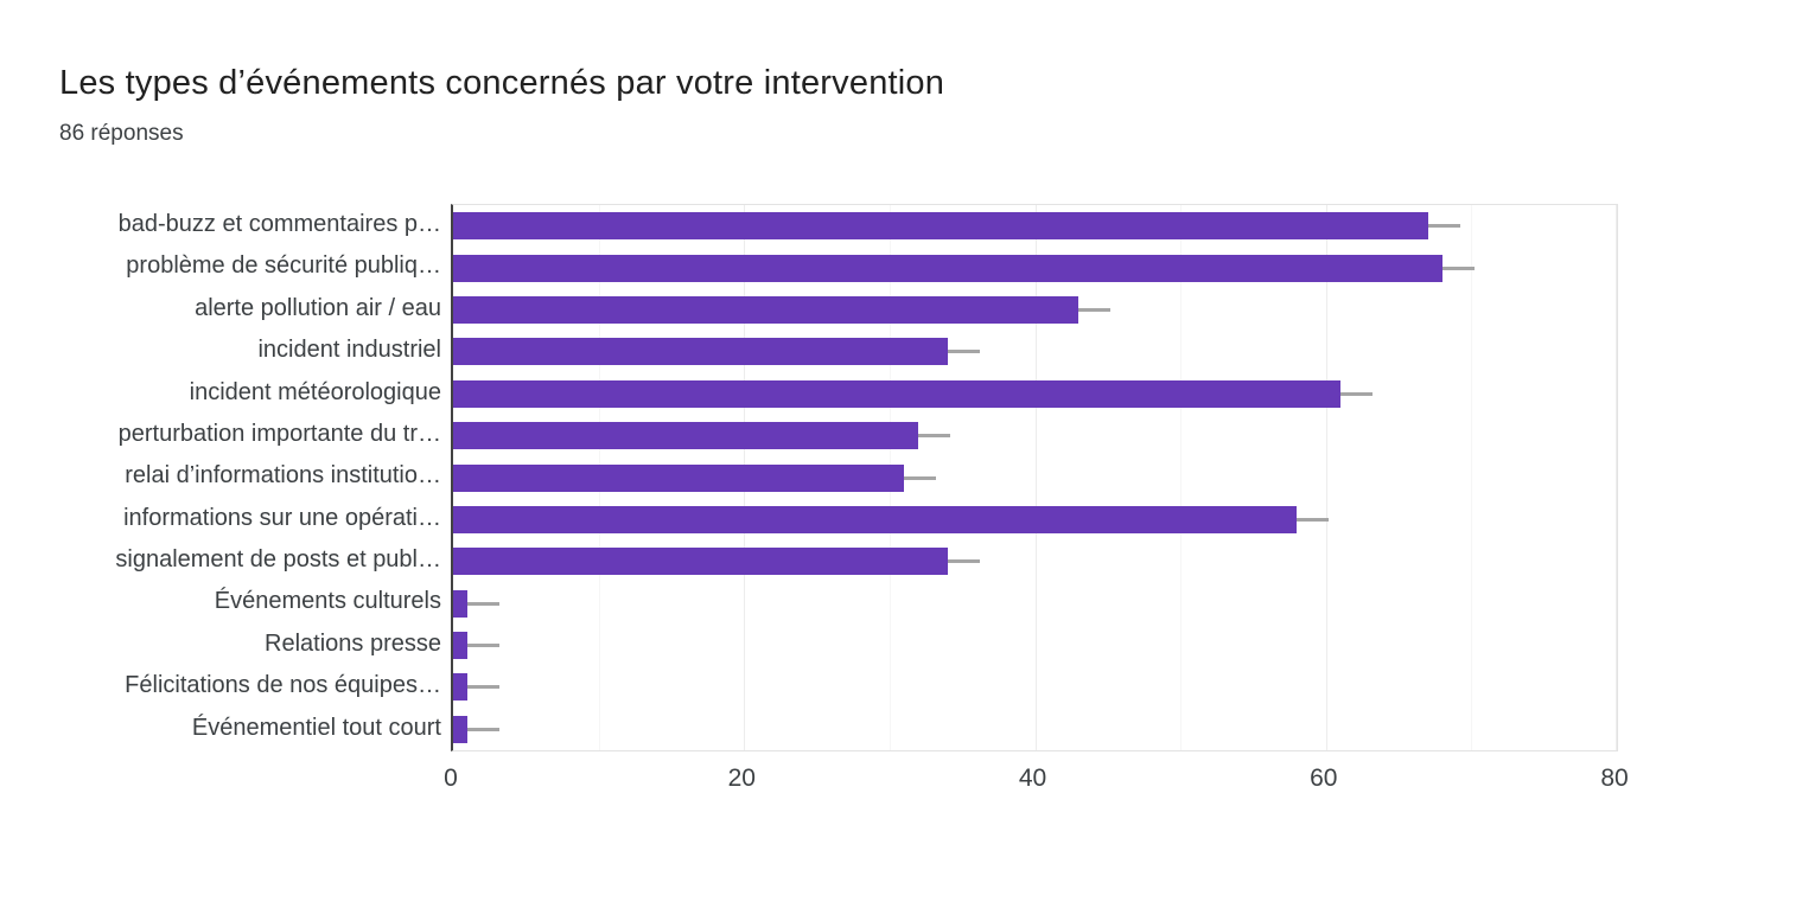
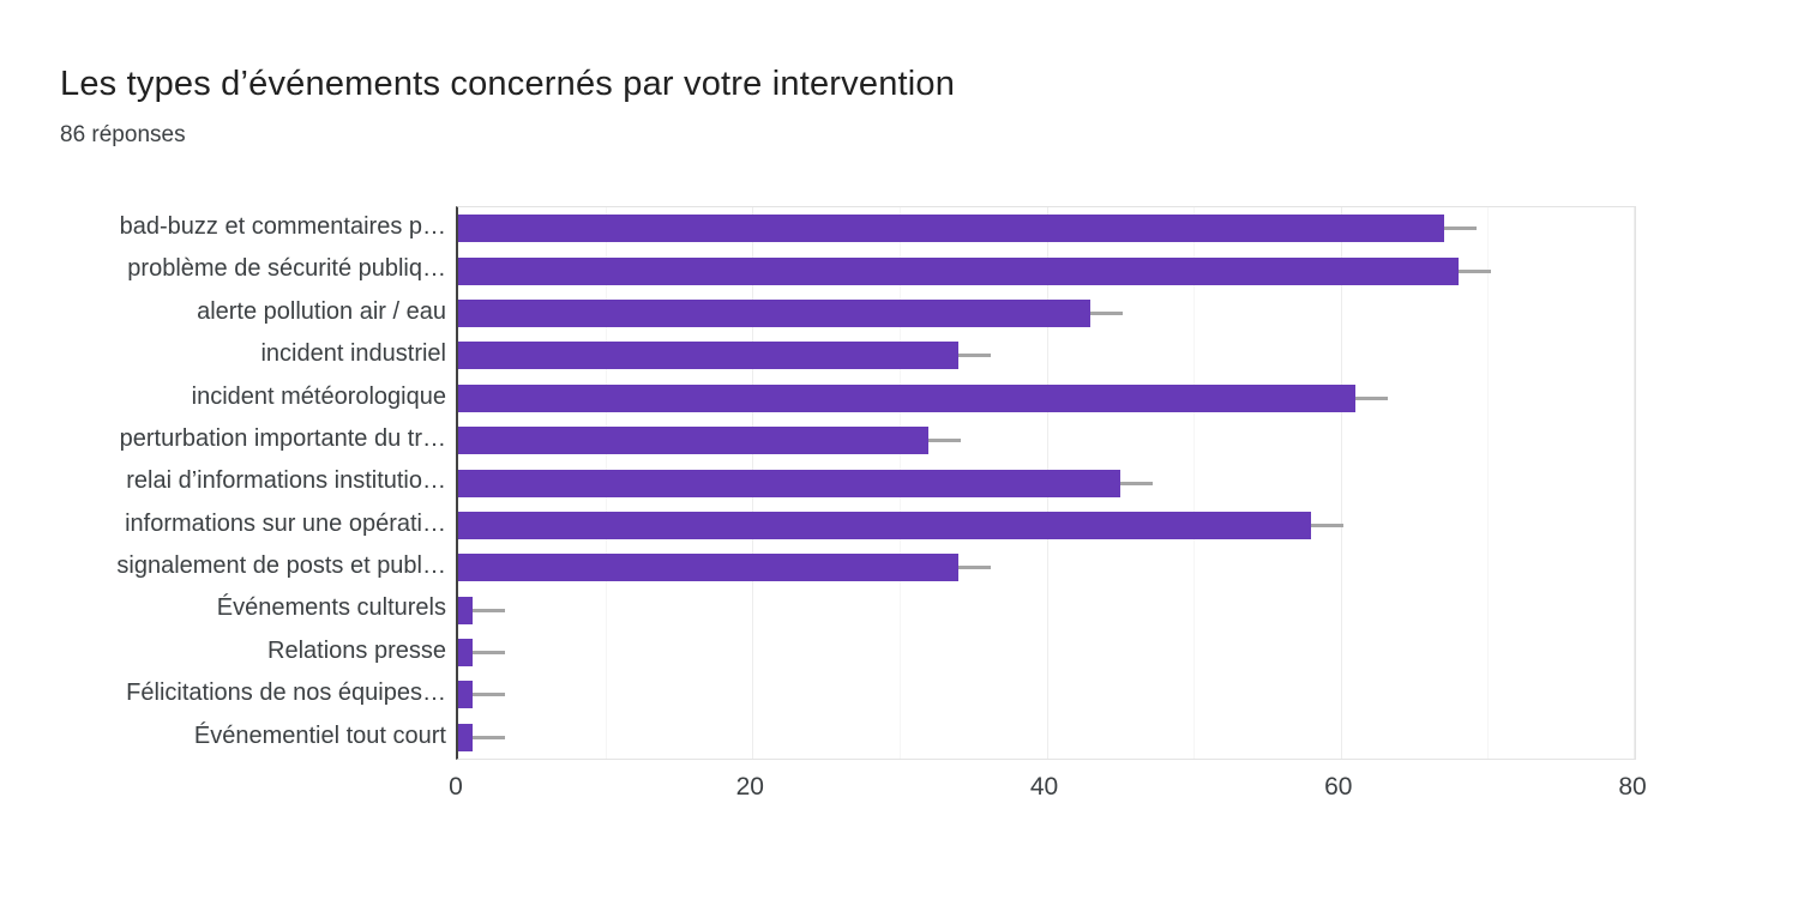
relai d’informations institutio…: 31 -> 45
